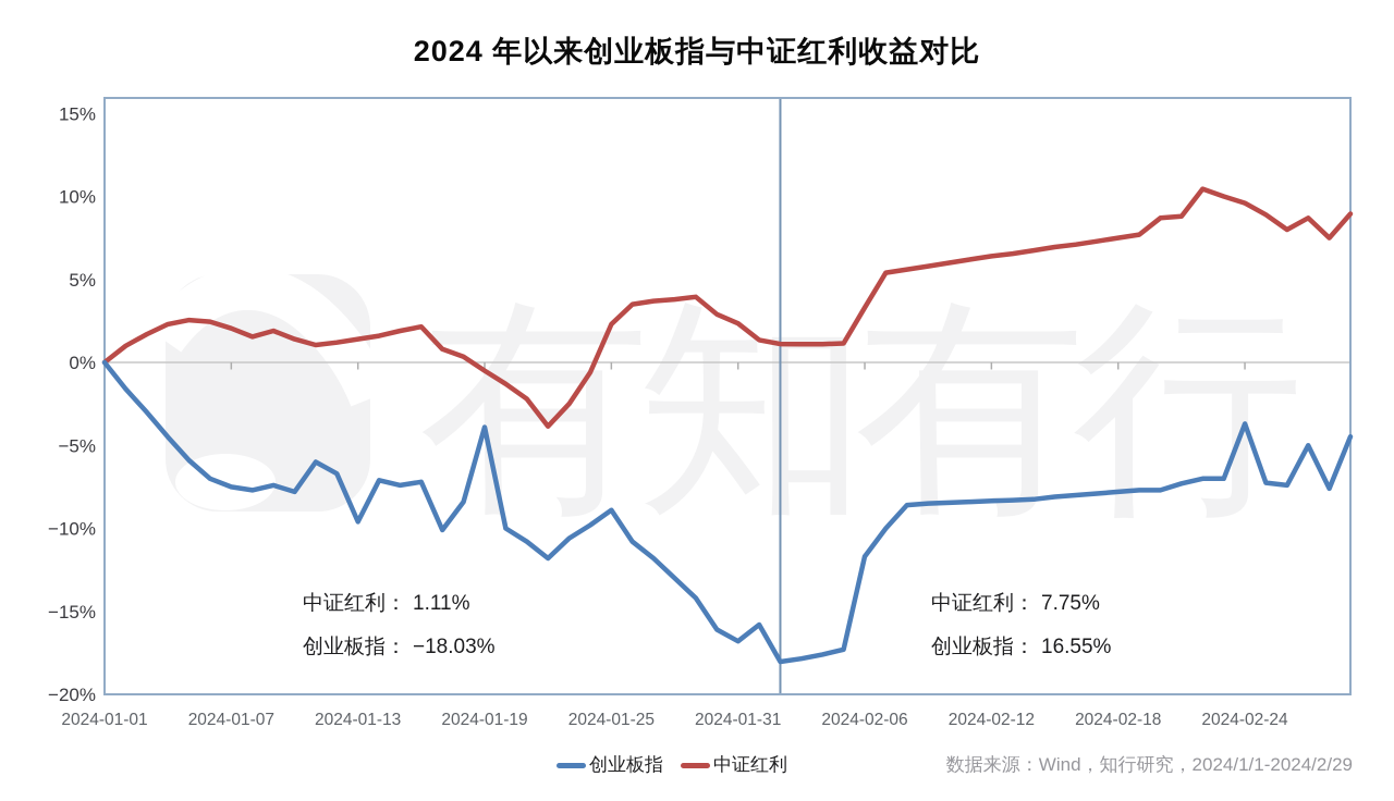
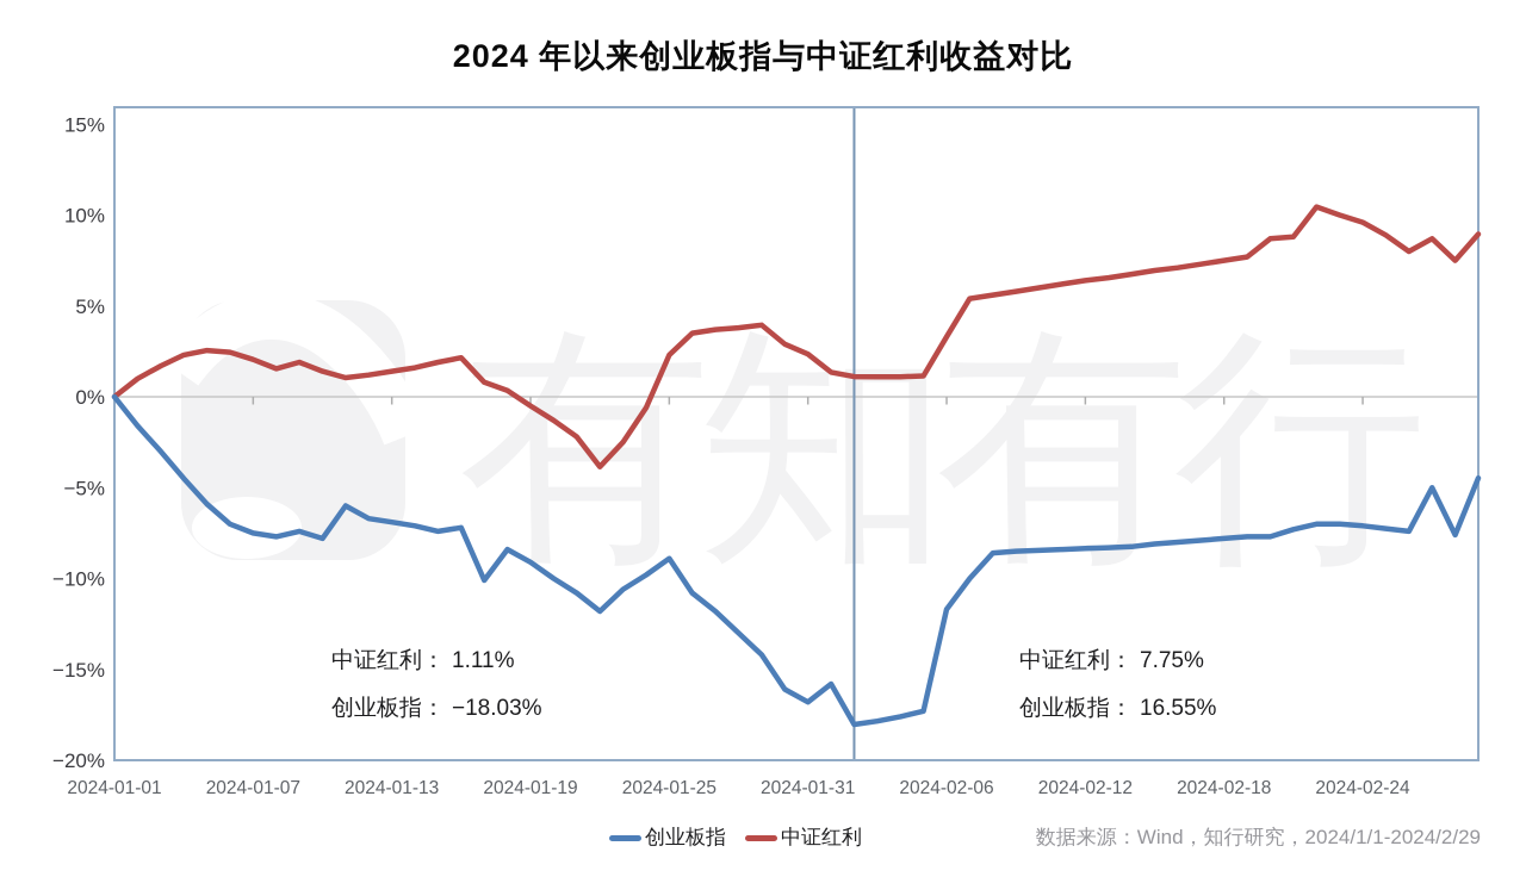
创业板指/2024-01-13: -9.6% -> -6.9%
创业板指/2024-01-19: -3.9% -> -9.1%
创业板指/2024-02-24: -3.7% -> -7.1%
